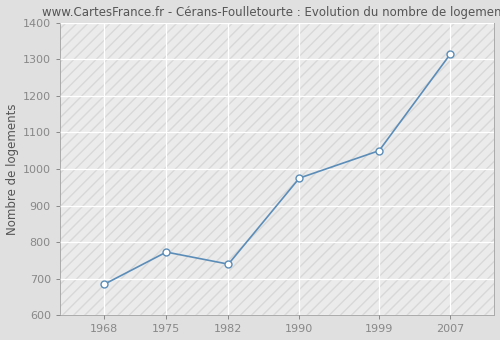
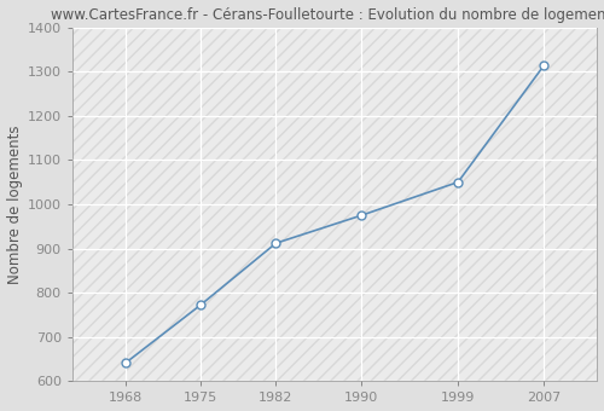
1968: 685 -> 642
1982: 740 -> 912
